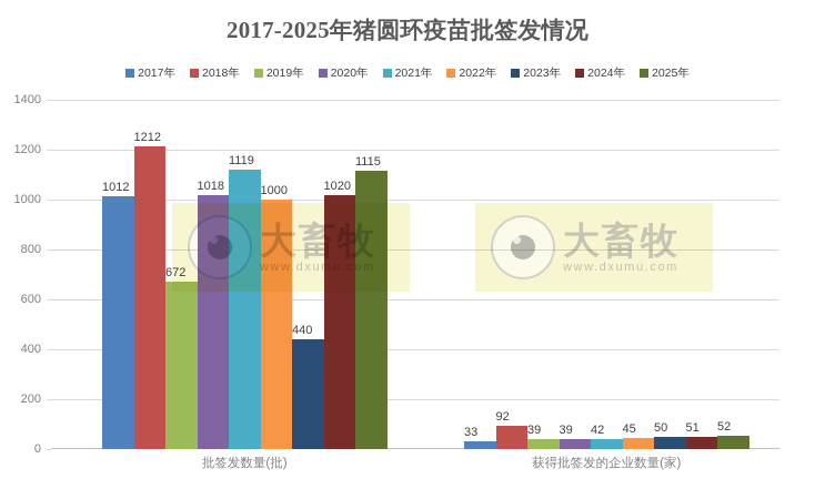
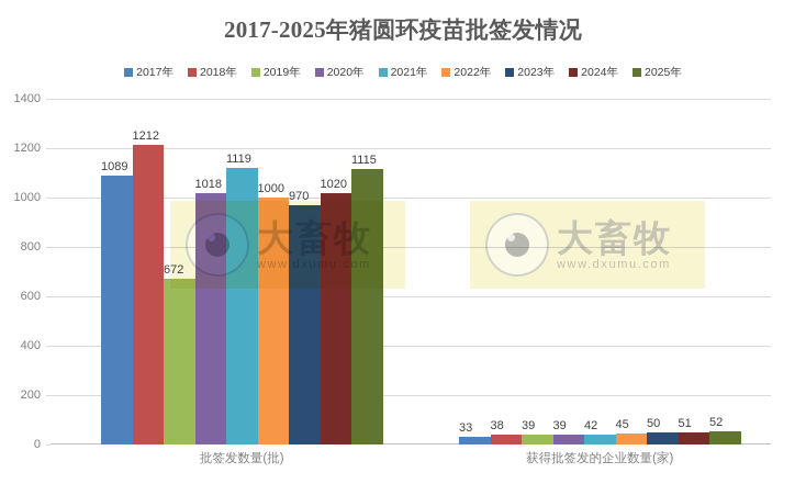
2017年/批签发数量(批): 1012 -> 1089
2023年/批签发数量(批): 440 -> 970
2018年/获得批签发的企业数量(家): 92 -> 38
